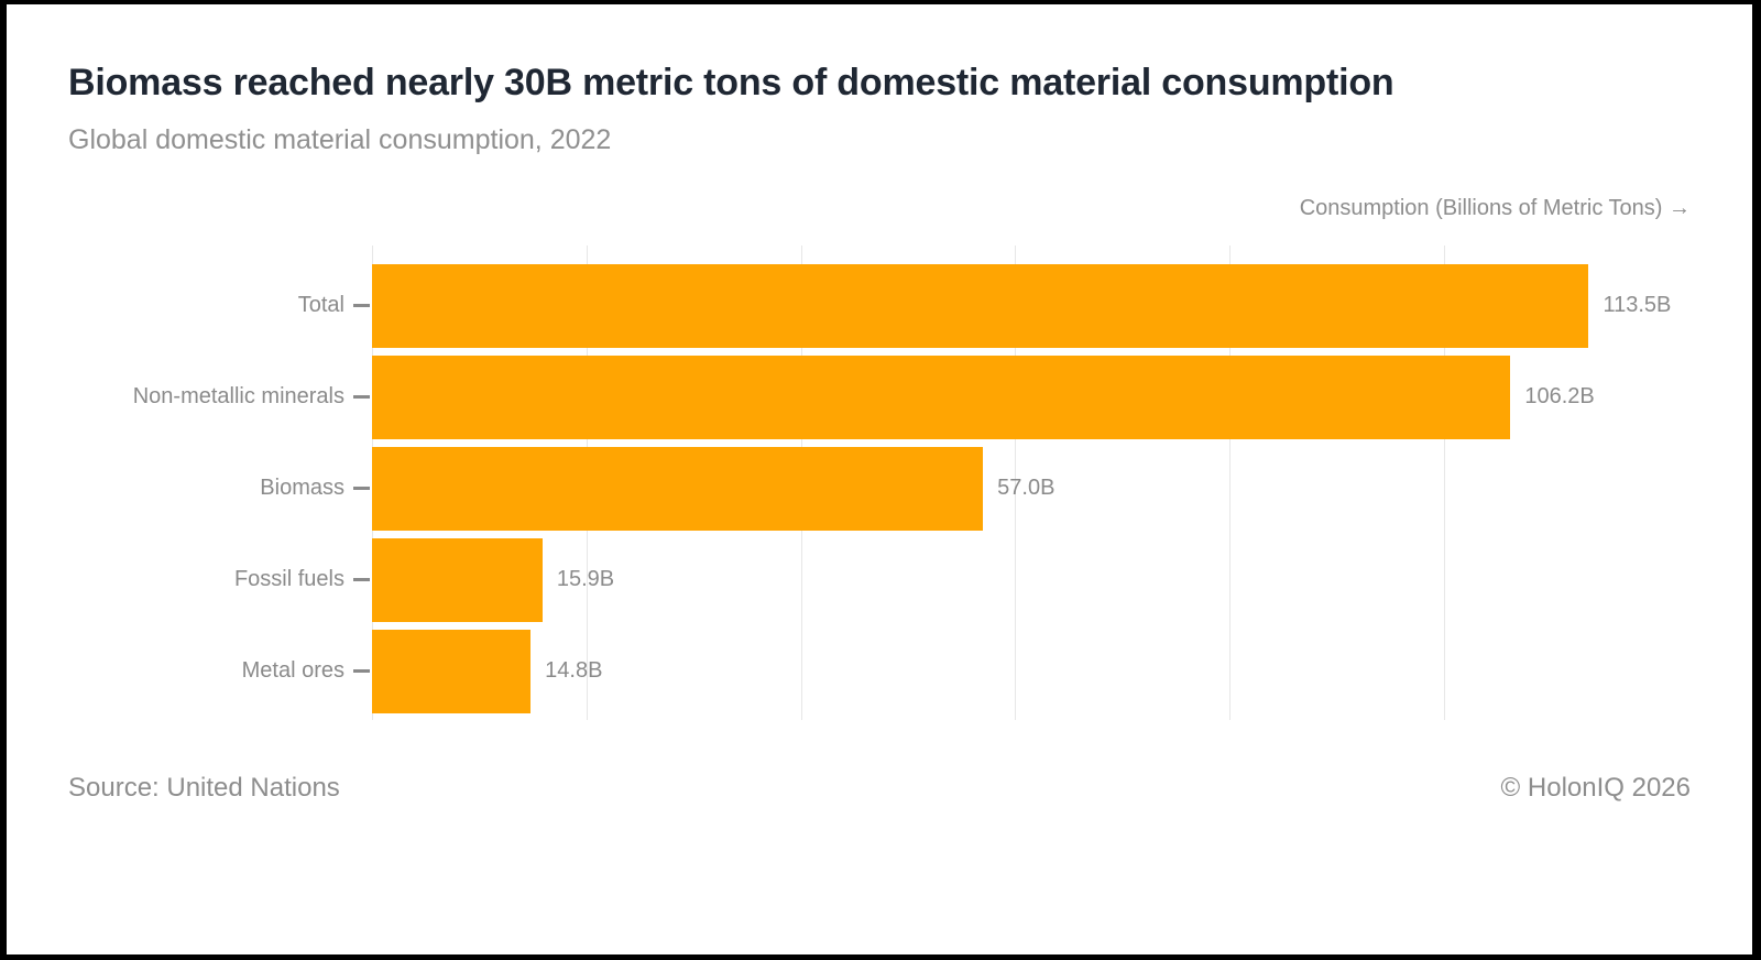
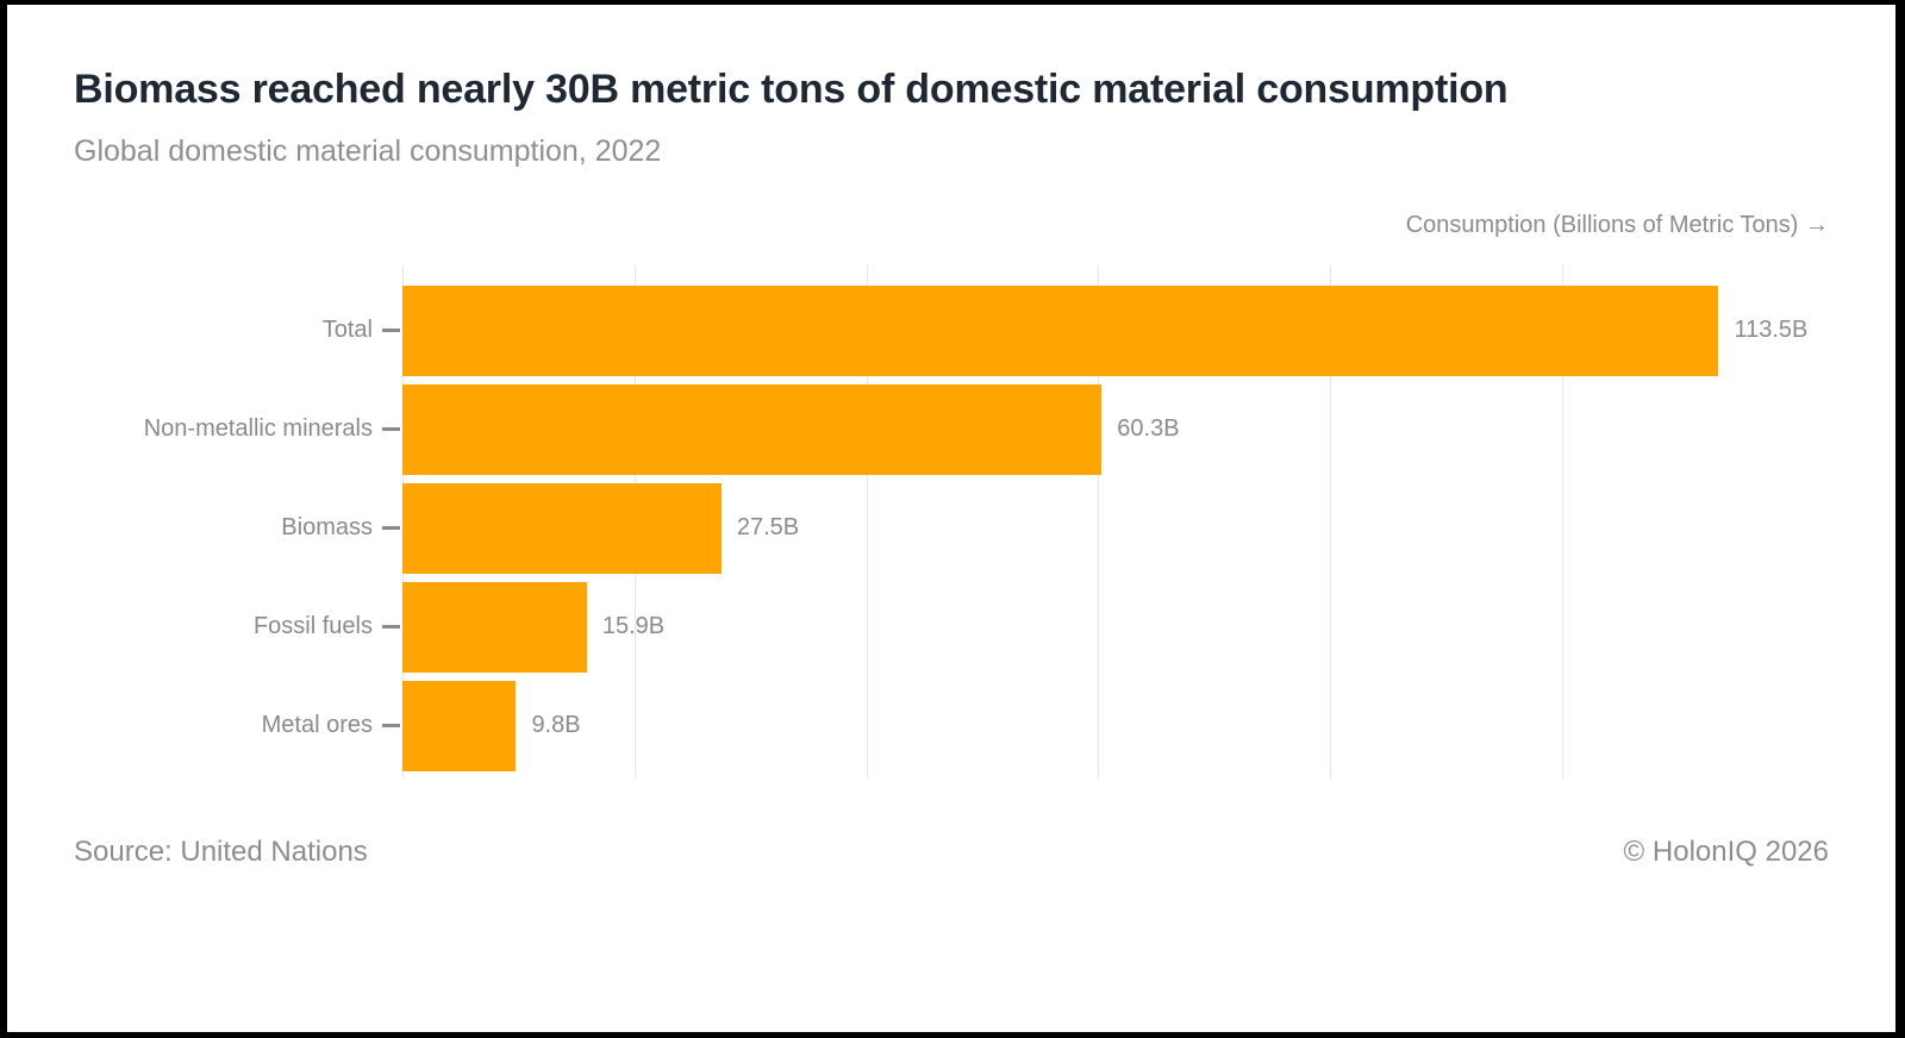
Non-metallic minerals: 106.2B -> 60.3B
Biomass: 57.0B -> 27.5B
Metal ores: 14.8B -> 9.8B
